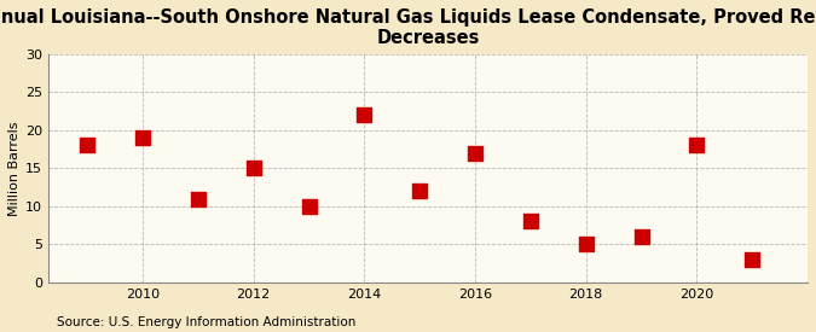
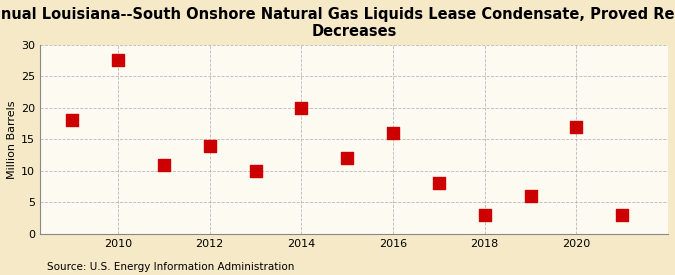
2010: 19.0 -> 27.5
2012: 15.0 -> 14.0
2014: 22.0 -> 20.0
2016: 17.0 -> 16.0
2018: 5.0 -> 3.0
2020: 18.0 -> 17.0
